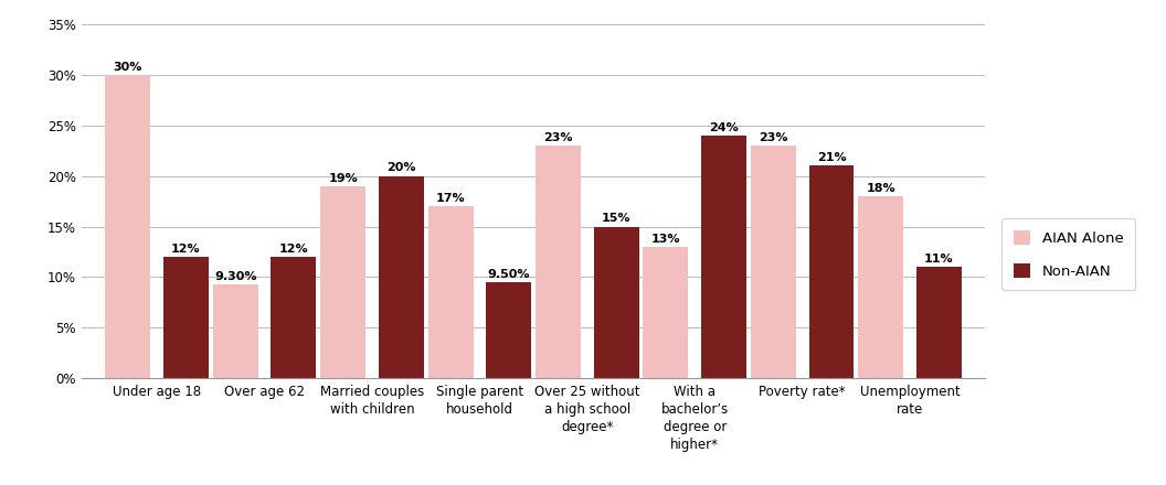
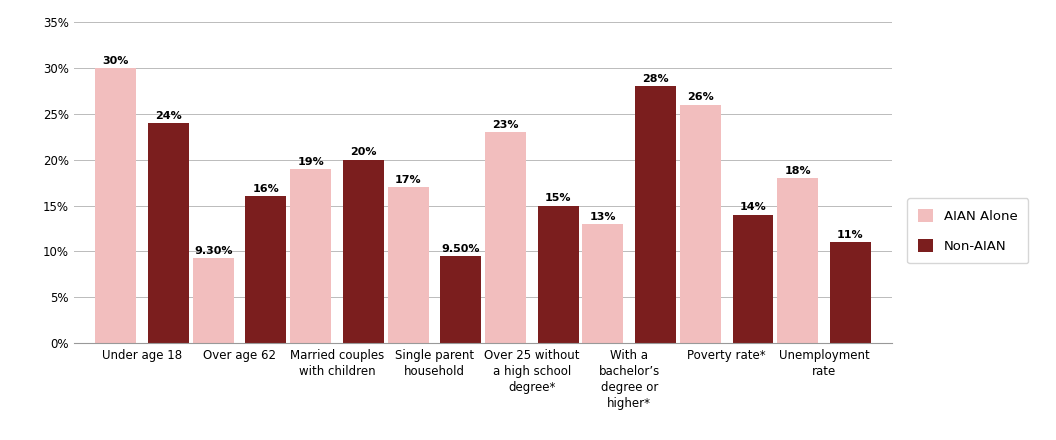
Non-AIAN/Under age 18: 12% -> 24%
Non-AIAN/Over age 62: 12% -> 16%
Non-AIAN/With a bachelor’s degree or higher*: 24% -> 28%
AIAN Alone/Poverty rate*: 23% -> 26%
Non-AIAN/Poverty rate*: 21% -> 14%
